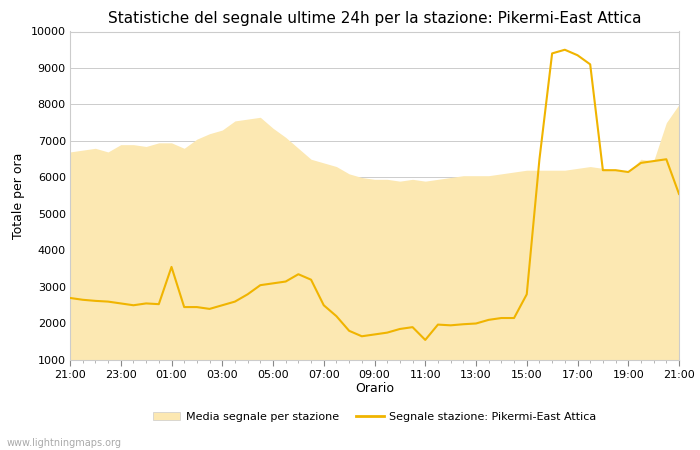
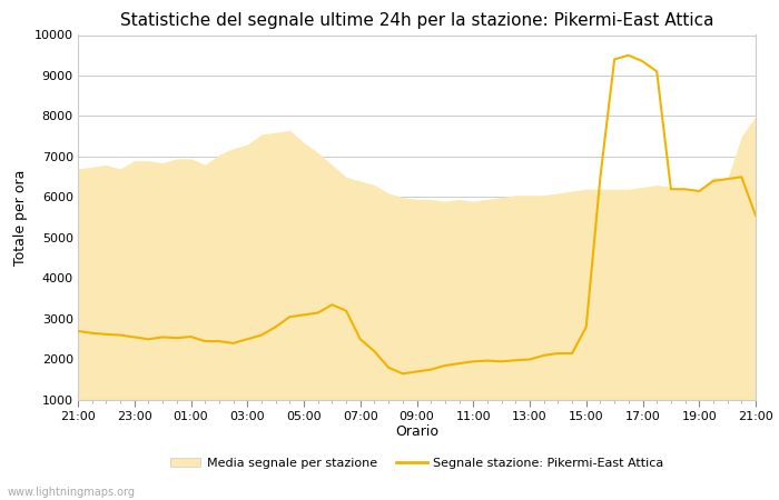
Segnale stazione: Pikermi-East Attica/01:00: 3550 -> 2560
Segnale stazione: Pikermi-East Attica/11:00: 1550 -> 1950
